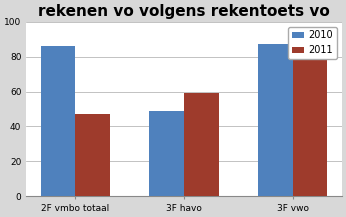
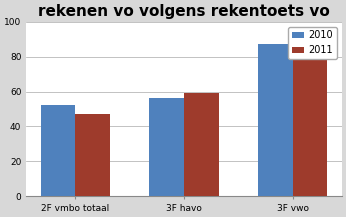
2010/2F vmbo totaal: 86 -> 52
2010/3F havo: 49 -> 56
